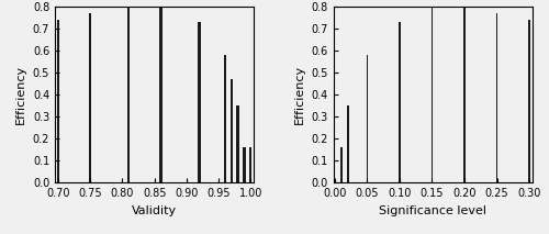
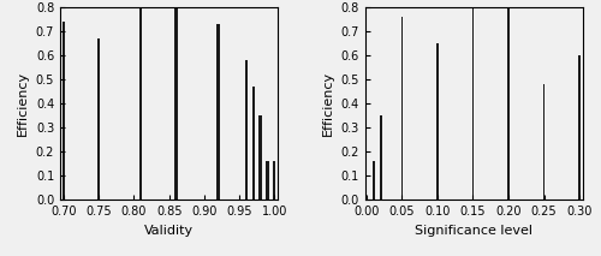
0.75: 0.77 -> 0.67
0.05: 0.58 -> 0.76
0.10: 0.73 -> 0.65
0.25: 0.77 -> 0.48
0.30: 0.74 -> 0.60
